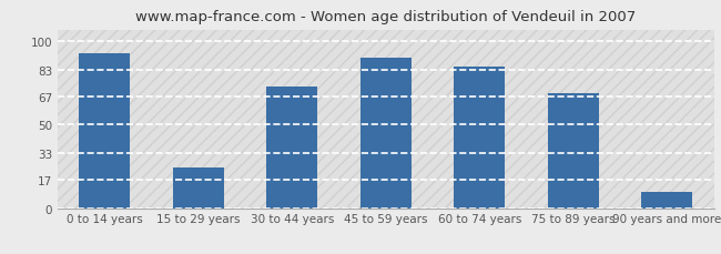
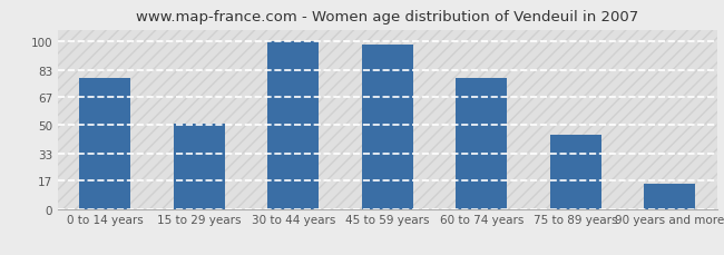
0 to 14 years: 93 -> 78
15 to 29 years: 24 -> 51
30 to 44 years: 73 -> 100
45 to 59 years: 90 -> 98
60 to 74 years: 85 -> 78
75 to 89 years: 69 -> 44
90 years and more: 10 -> 15
